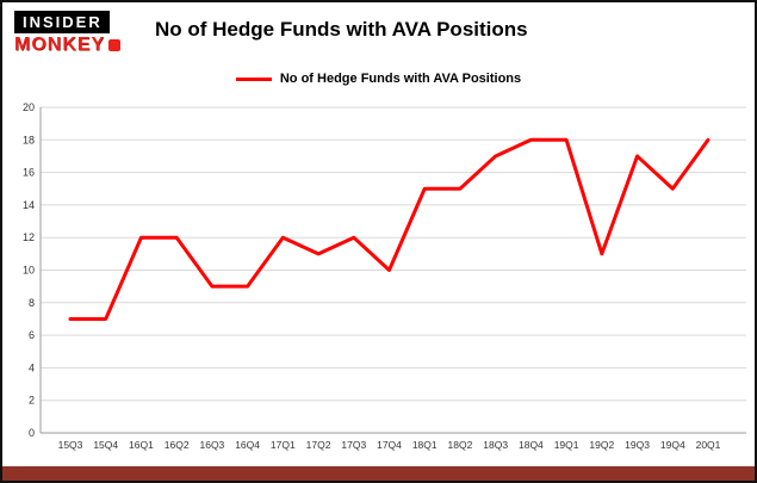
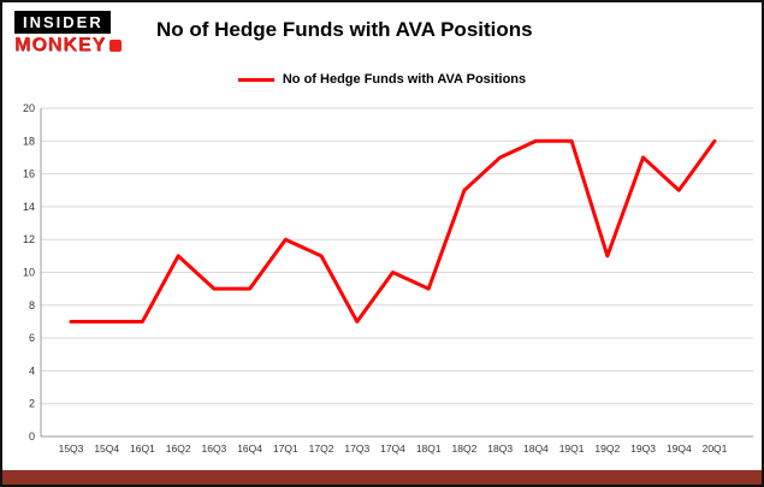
16Q1: 12 -> 7
16Q2: 12 -> 11
17Q3: 12 -> 7
18Q1: 15 -> 9
